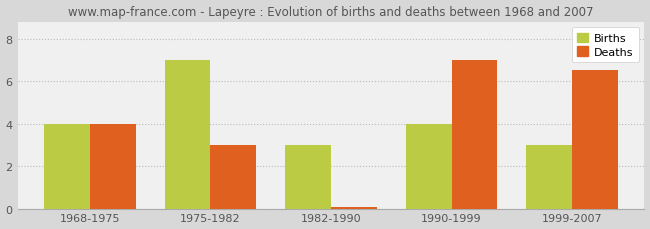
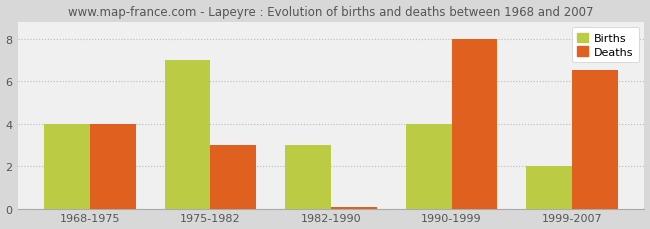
Deaths/1990-1999: 7.00 -> 8.00
Births/1999-2007: 3 -> 2
